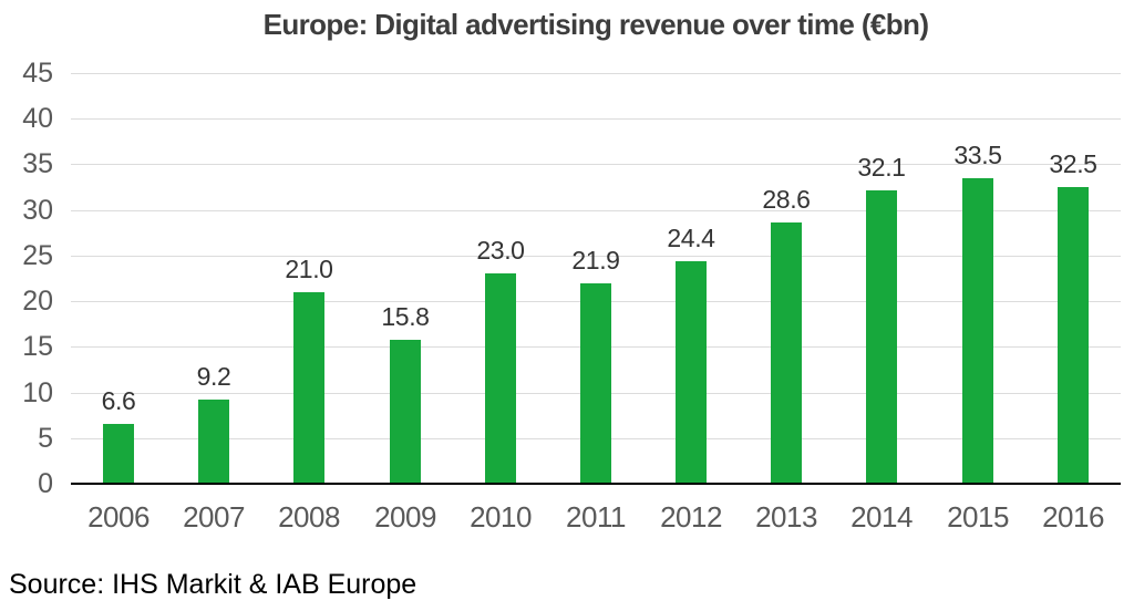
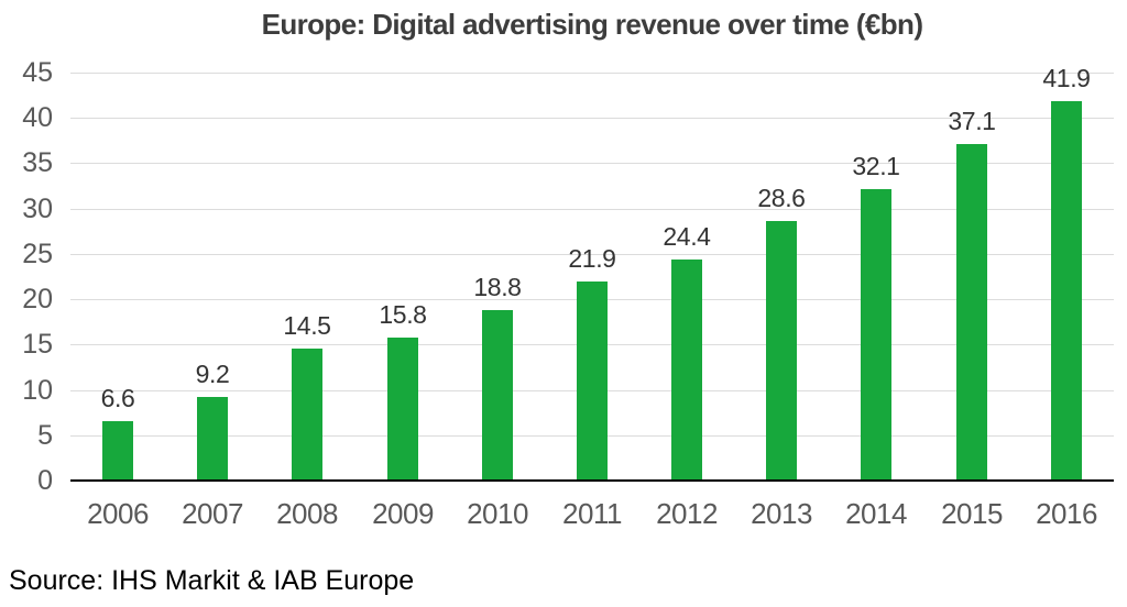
2008: 21.0 -> 14.5
2010: 23.0 -> 18.8
2015: 33.5 -> 37.1
2016: 32.5 -> 41.9
